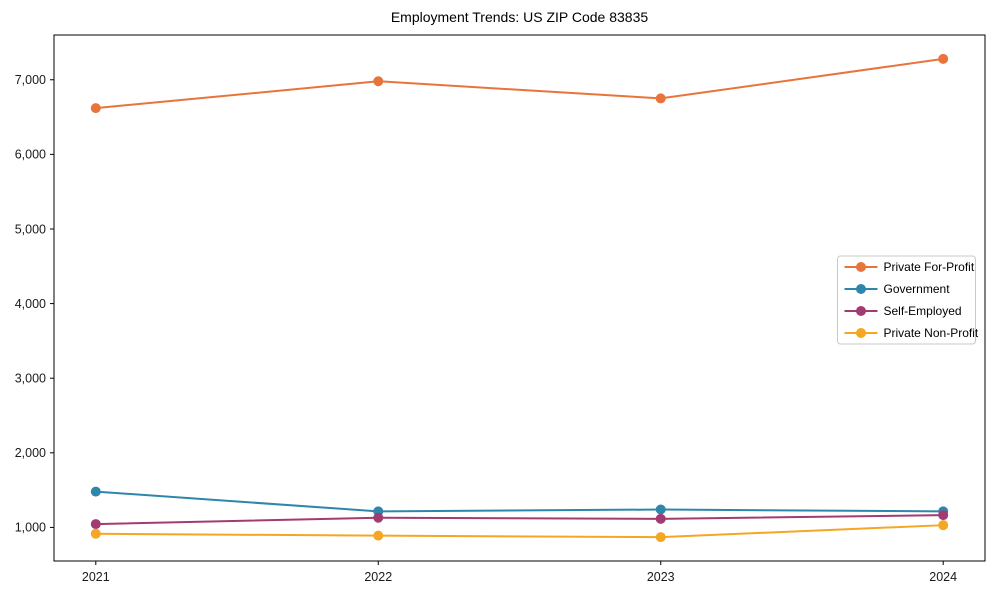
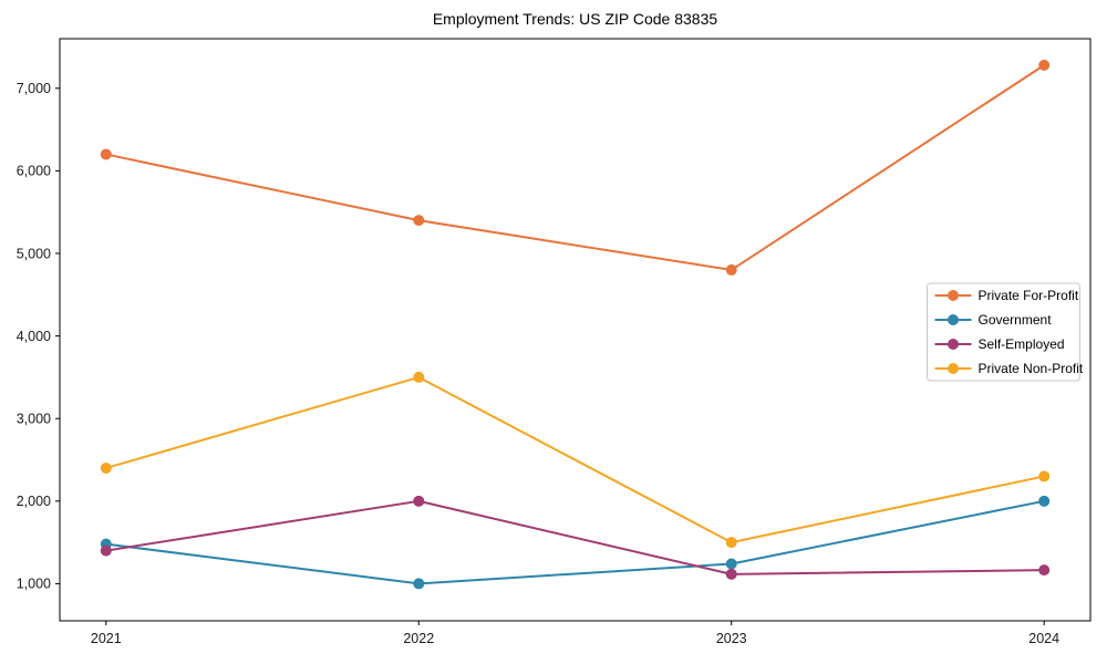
Private For-Profit/2021: 6600 -> 6200
Self-Employed/2021: 1000 -> 1400
Private Non-Profit/2021: 900 -> 2400
Private For-Profit/2022: 7000 -> 5400
Government/2022: 1200 -> 1000
Self-Employed/2022: 1100 -> 2000
Private Non-Profit/2022: 900 -> 3500
Private For-Profit/2023: 6800 -> 4800
Private Non-Profit/2023: 900 -> 1500
Government/2024: 1200 -> 2000
Private Non-Profit/2024: 1000 -> 2300
